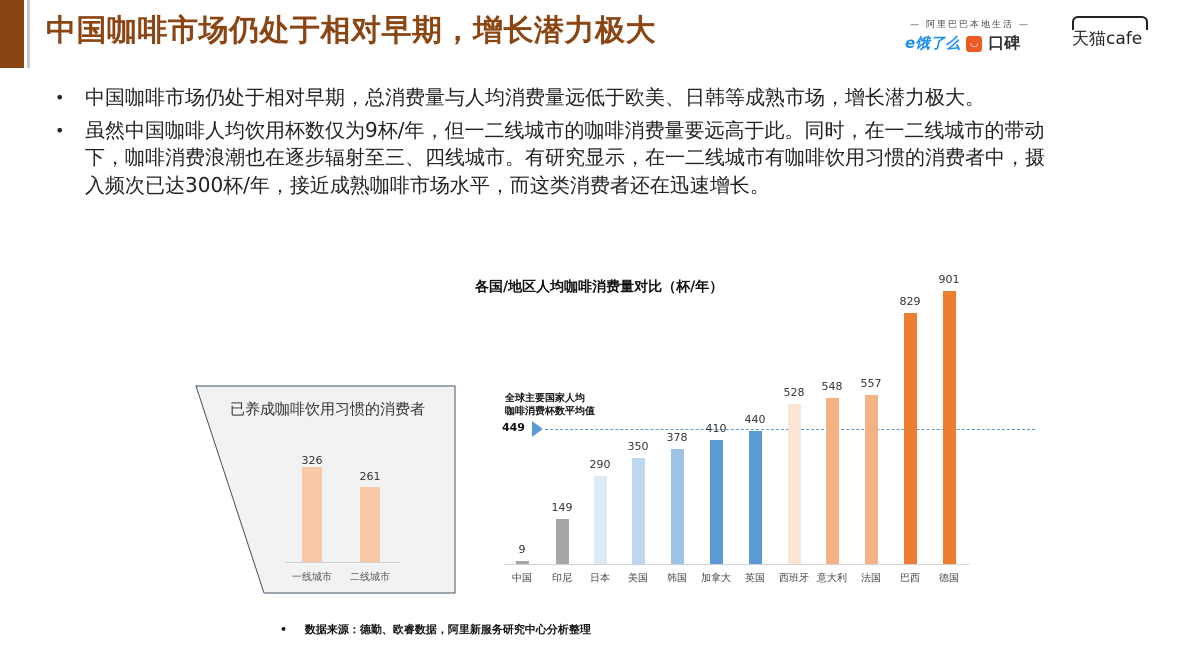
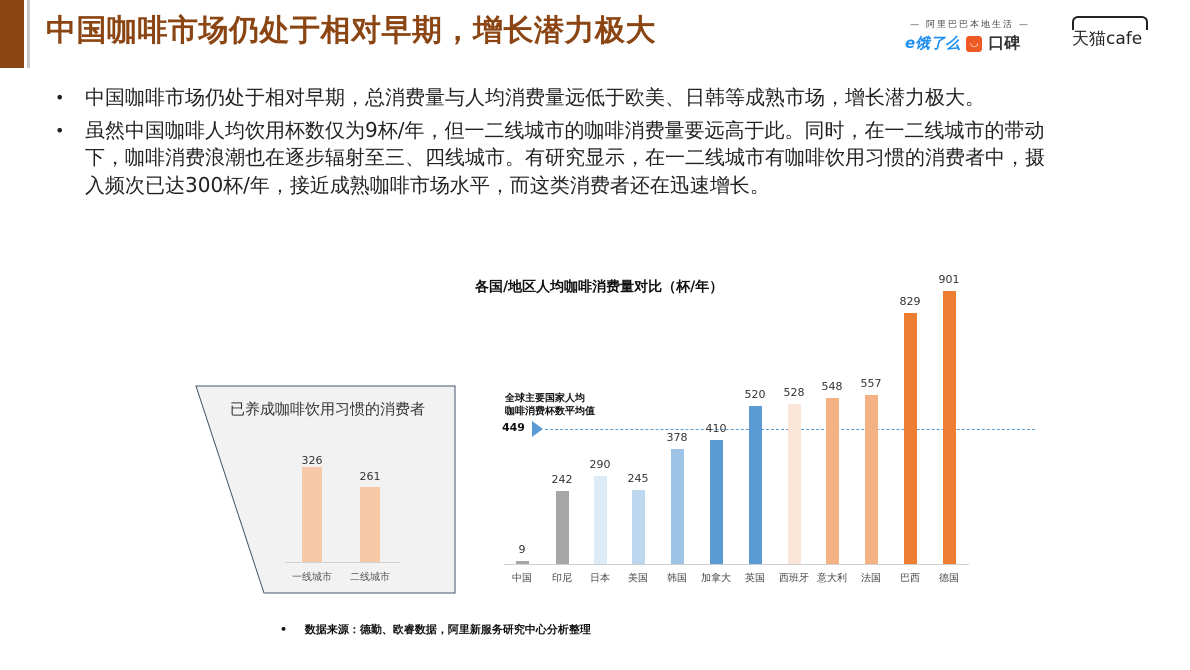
各国/地区人均咖啡消费量对比（杯/年）/印尼: 149 -> 242
各国/地区人均咖啡消费量对比（杯/年）/美国: 350 -> 245
各国/地区人均咖啡消费量对比（杯/年）/英国: 440 -> 520
